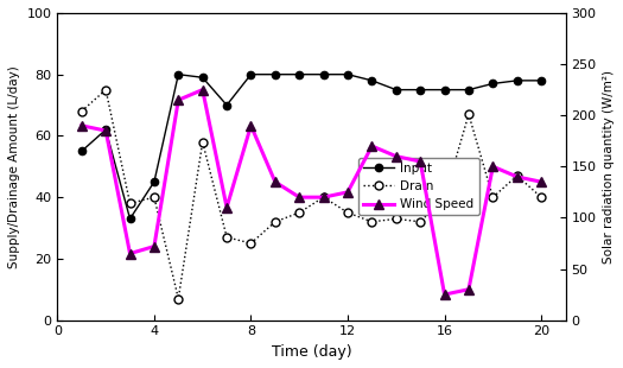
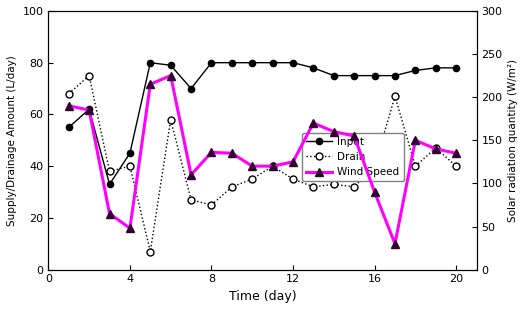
Wind Speed/4: 72 -> 48
Wind Speed/8: 190 -> 136
Wind Speed/16: 25 -> 90
